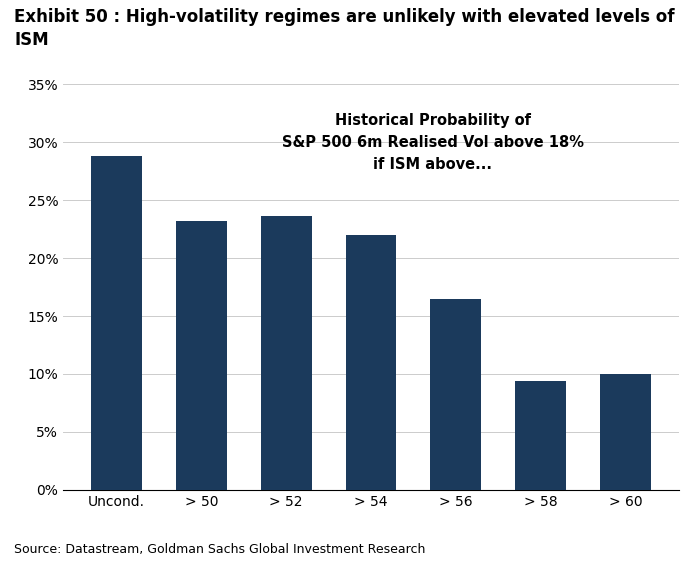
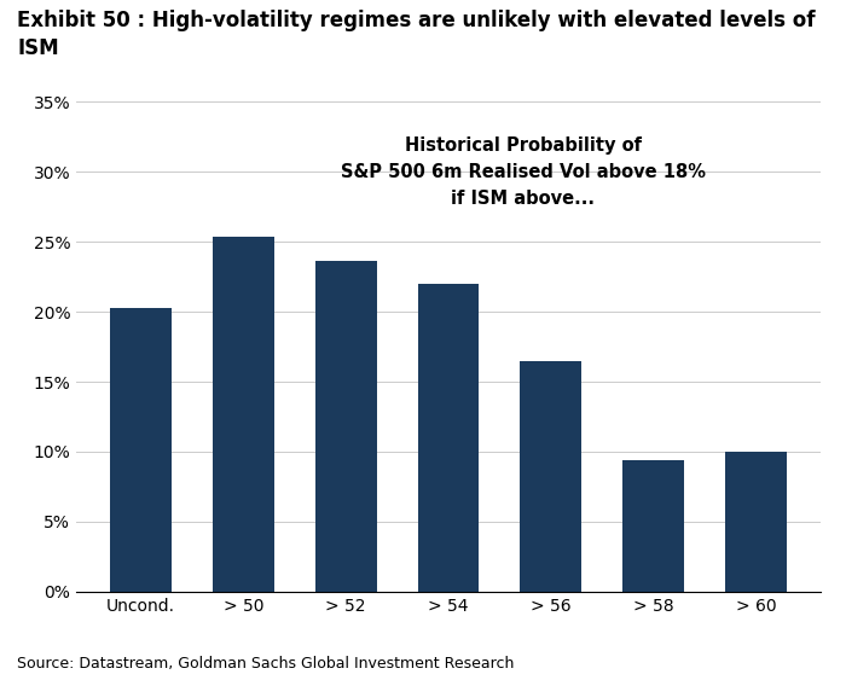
Uncond.: 28.8% -> 20.3%
> 50: 23.2% -> 25.4%
